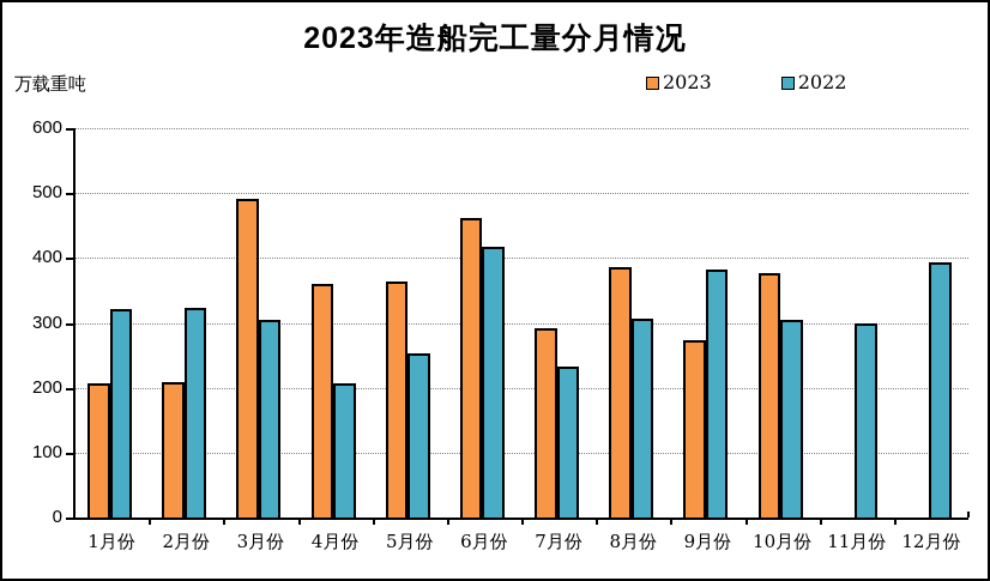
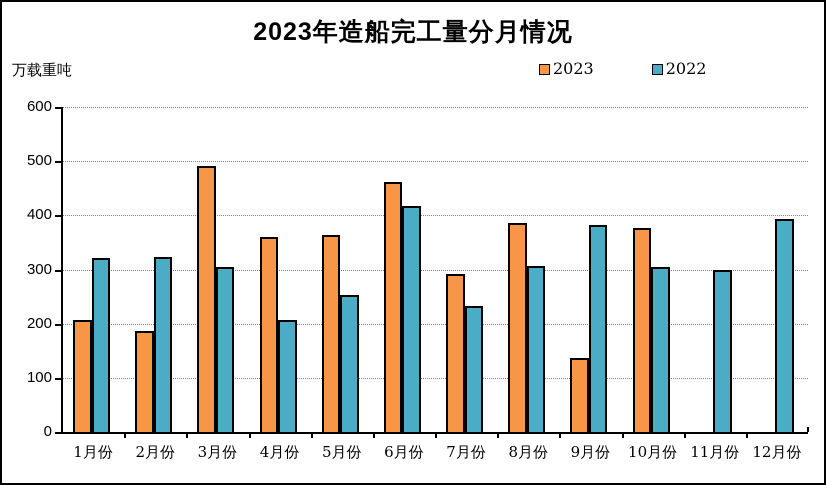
2023/2月份: 210 -> 190
2023/9月份: 280 -> 140
